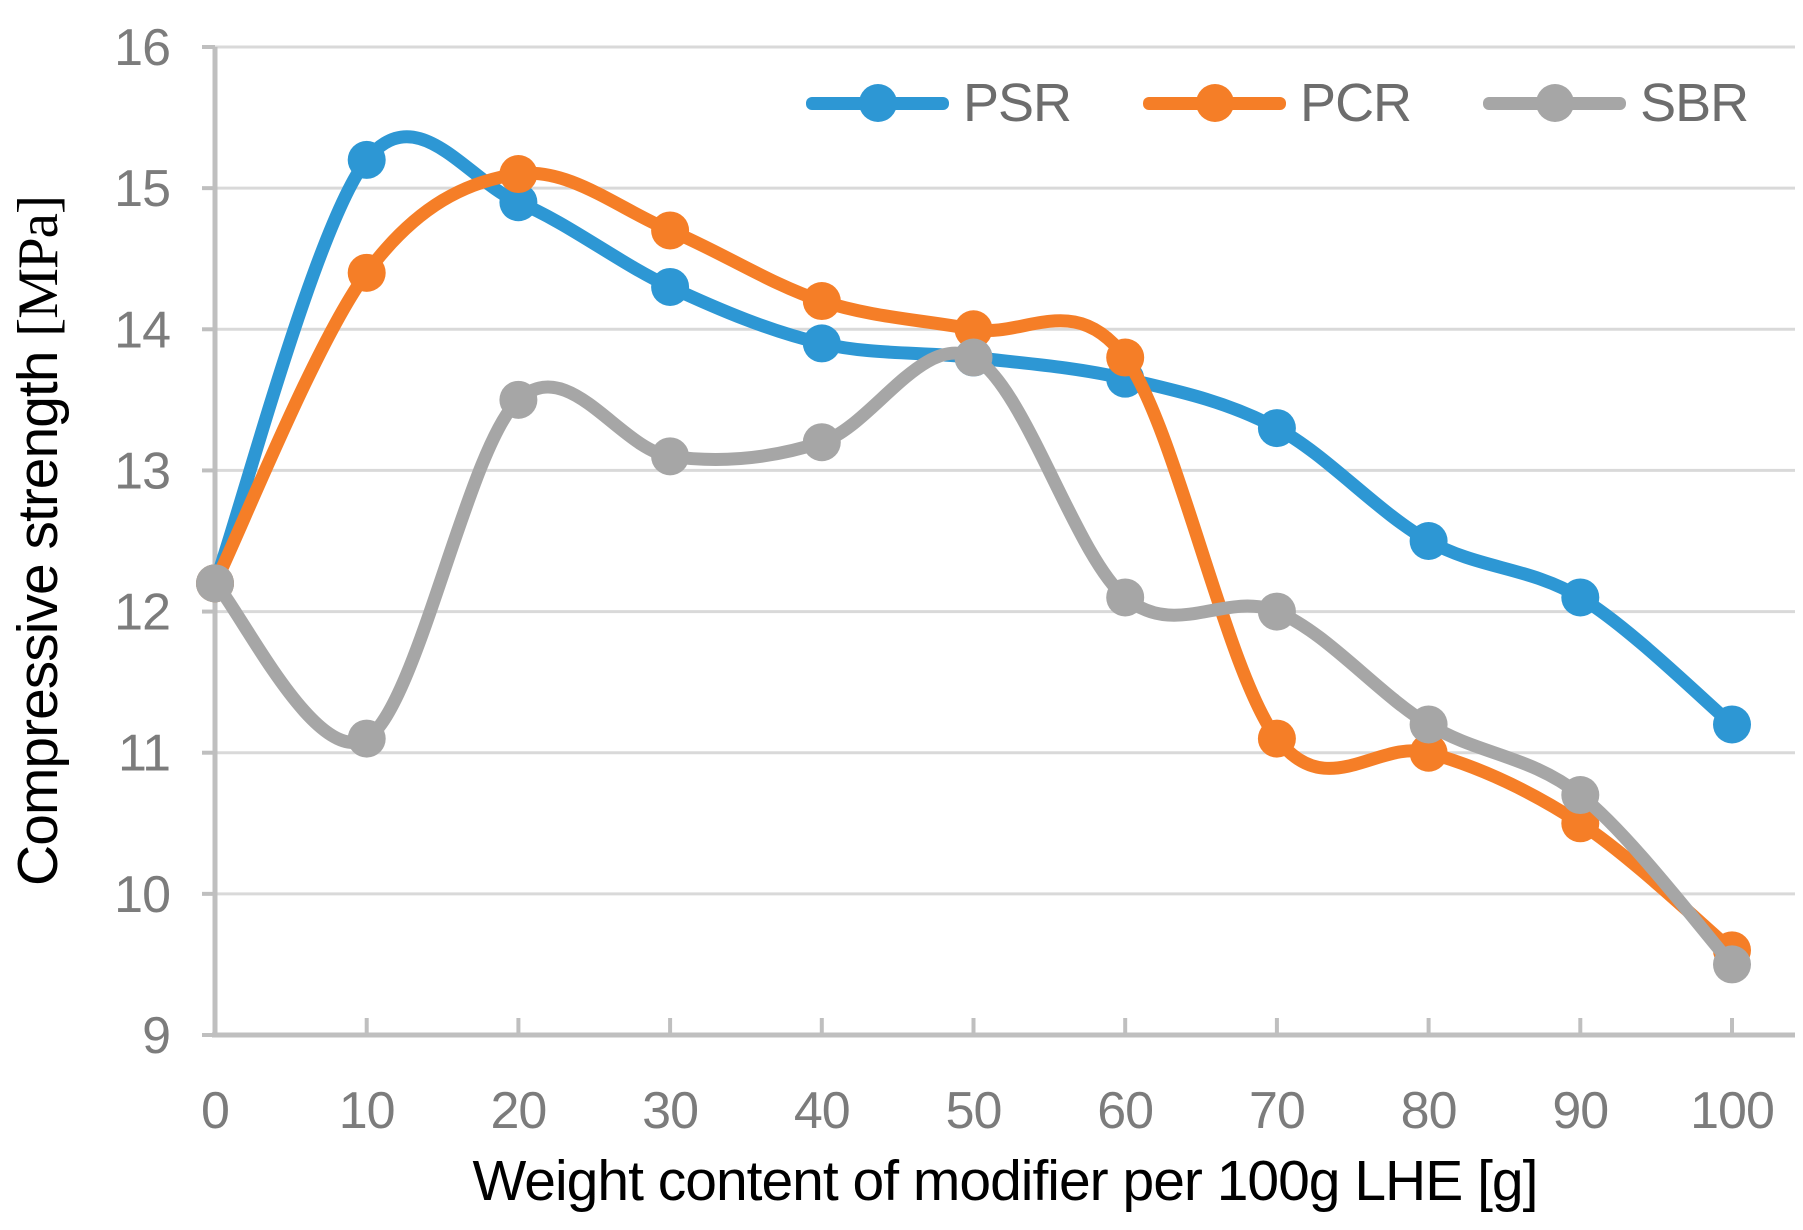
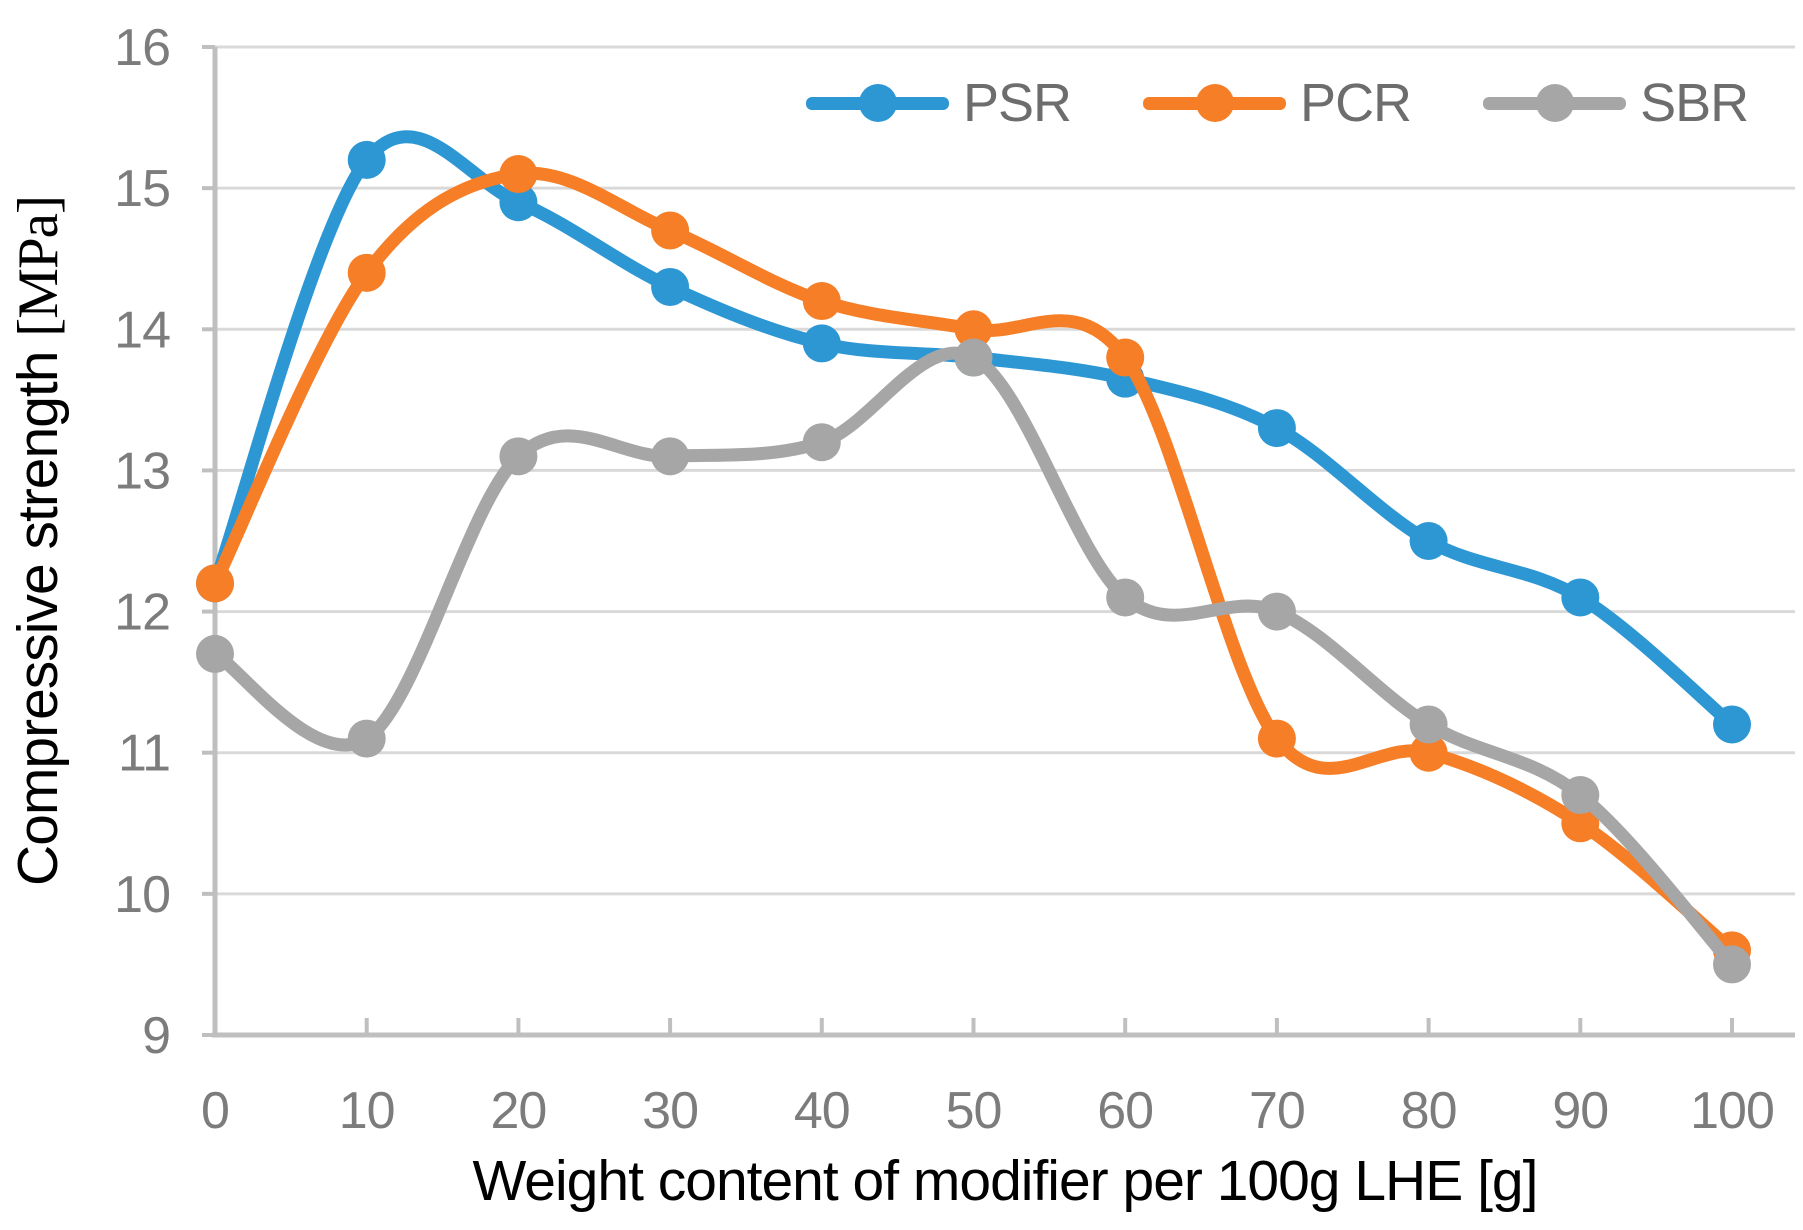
SBR/0: 12.2 -> 11.7
SBR/20: 13.5 -> 13.1
